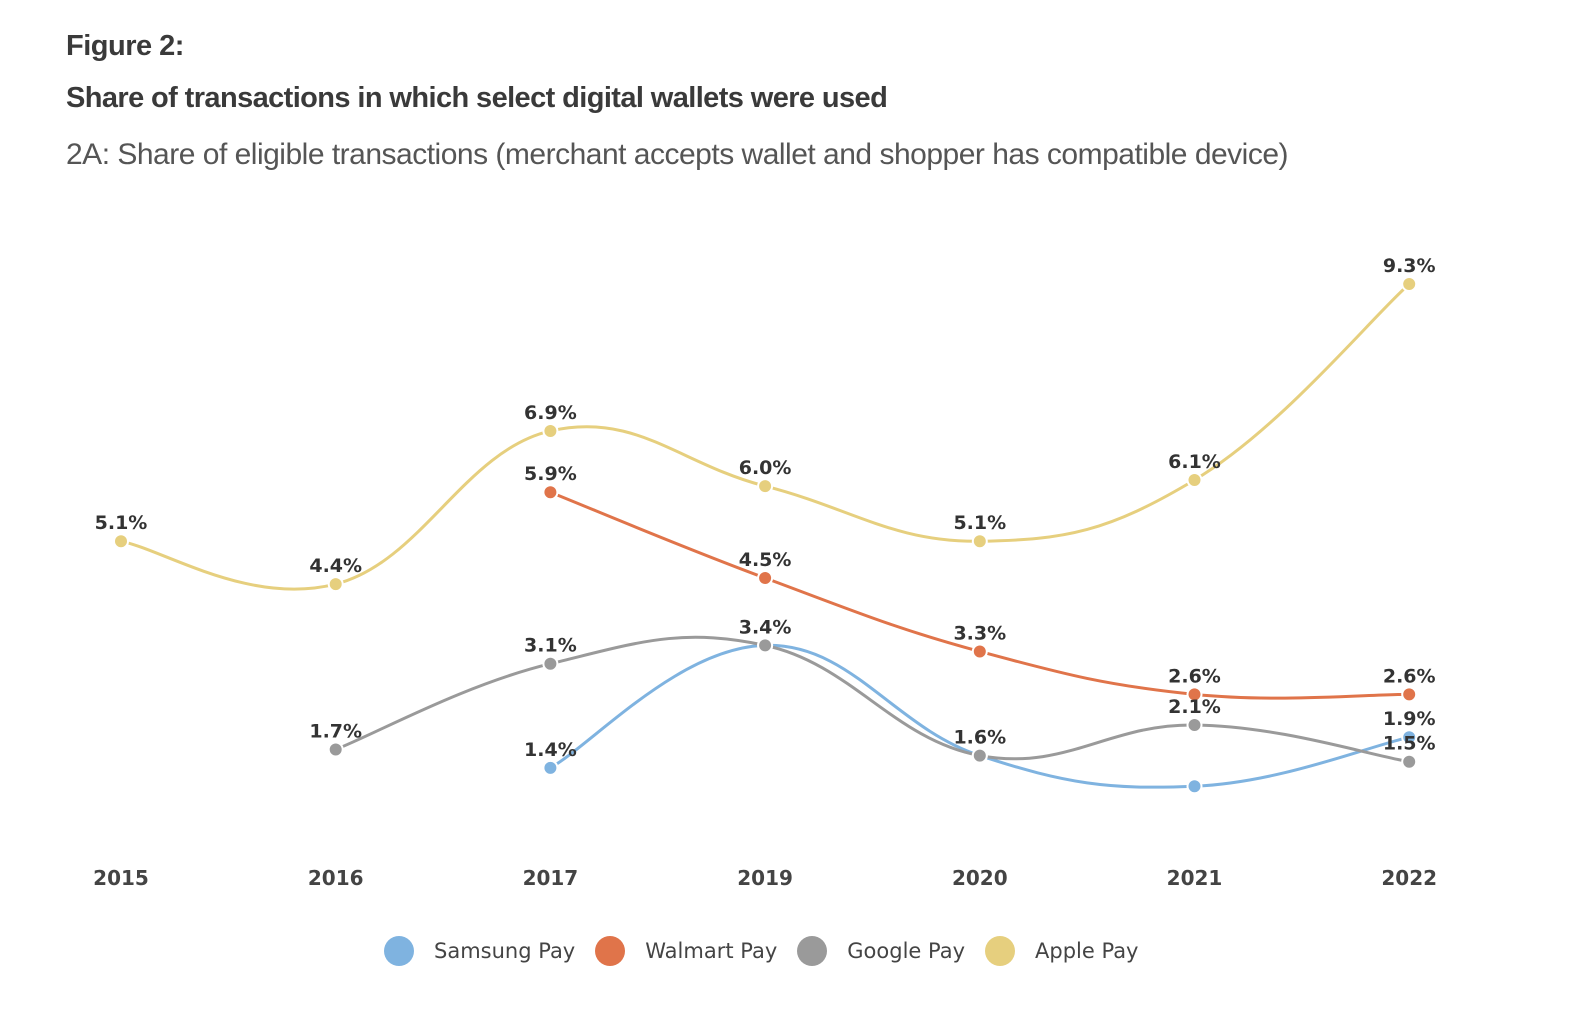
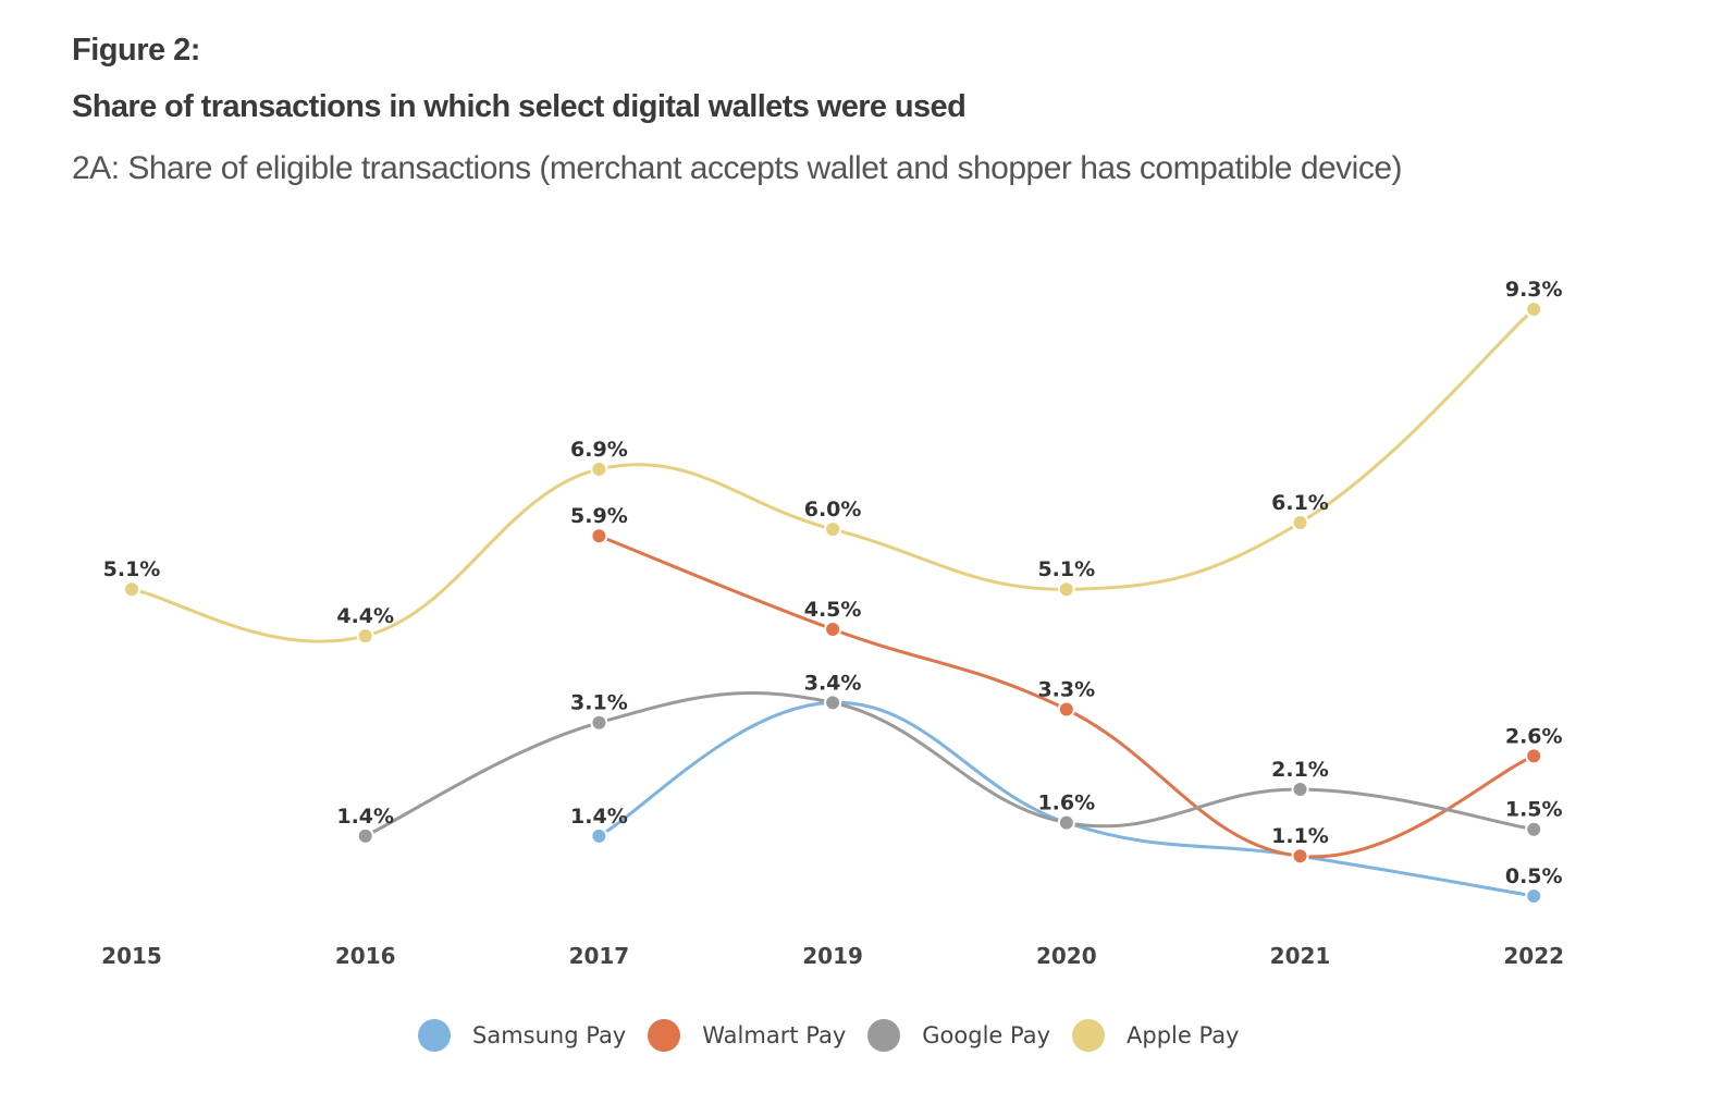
Google Pay/2016: 1.7% -> 1.4%
Walmart Pay/2021: 2.6% -> 1.1%
Samsung Pay/2022: 1.9% -> 0.5%
